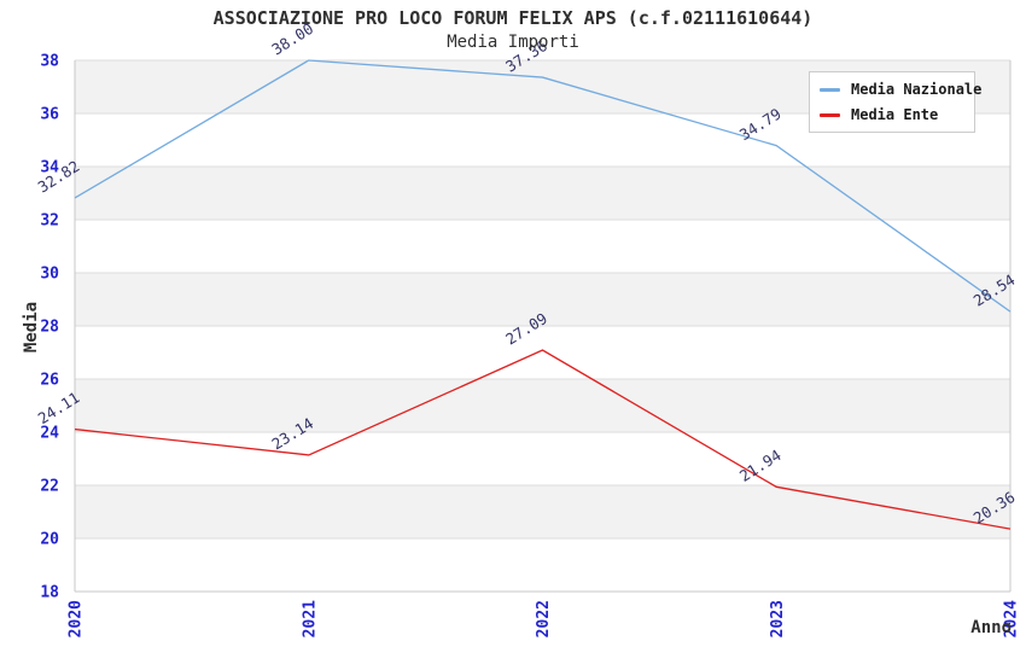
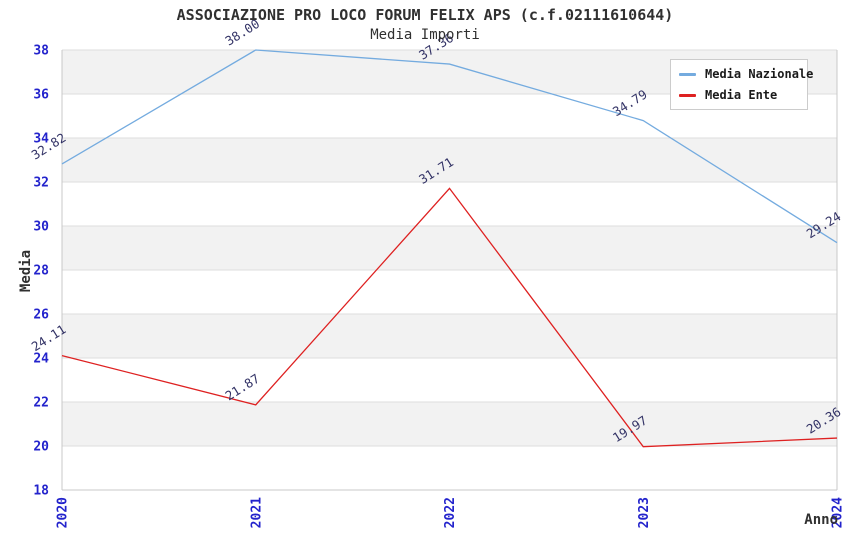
Media Ente/2021: 23.14 -> 21.87
Media Ente/2022: 27.09 -> 31.71
Media Ente/2023: 21.94 -> 19.97
Media Nazionale/2024: 28.54 -> 29.24
